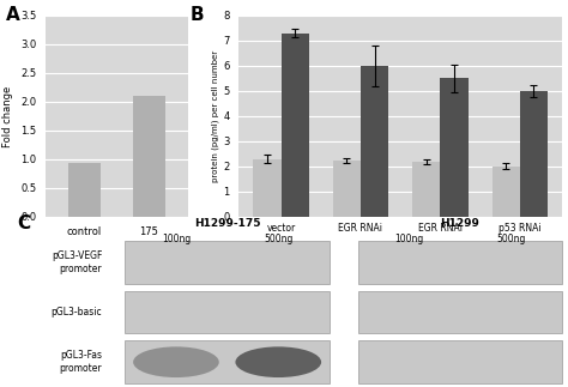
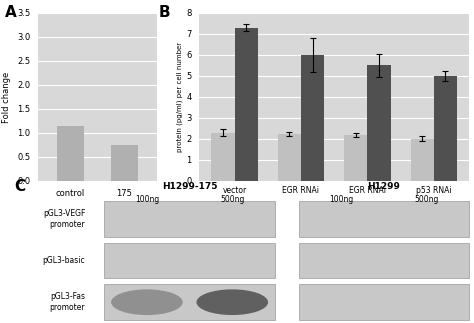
control: 0.93 -> 1.15
175: 2.10 -> 0.75
